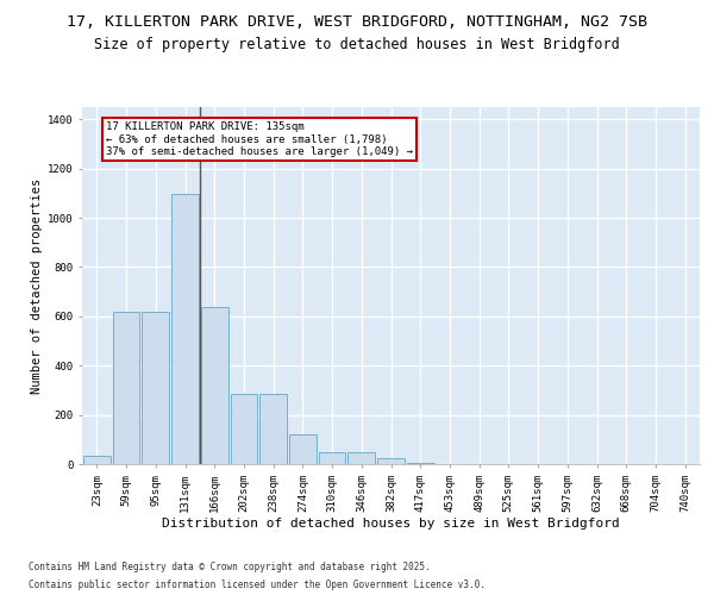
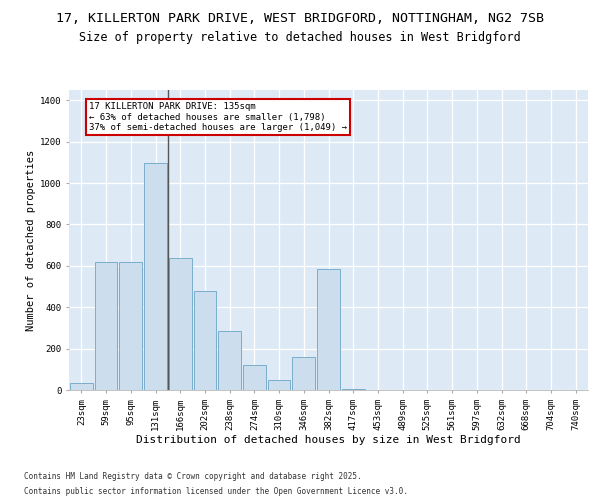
202sqm: 285 -> 480
346sqm: 50 -> 160
382sqm: 25 -> 585
